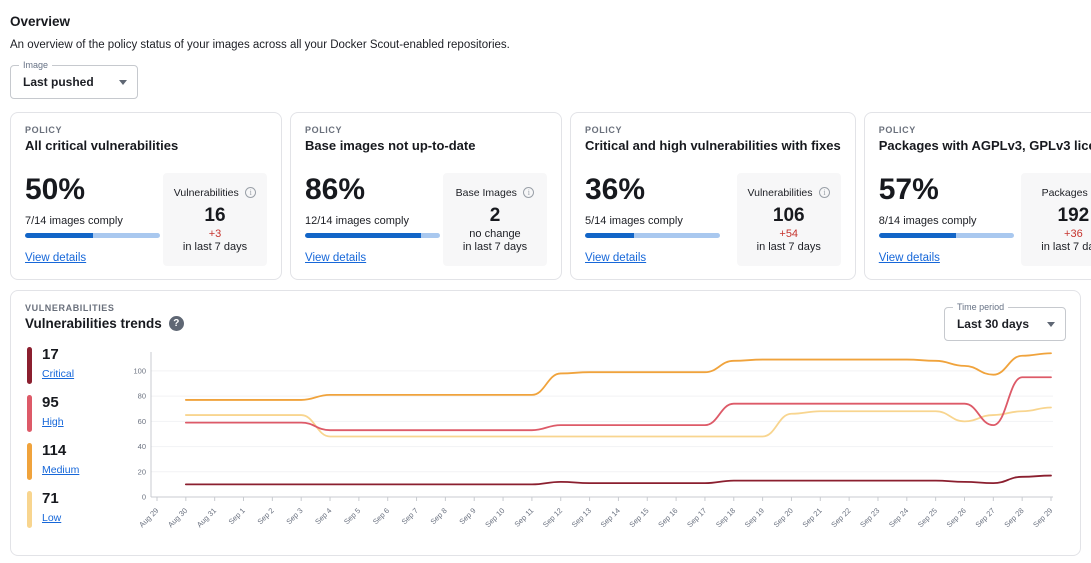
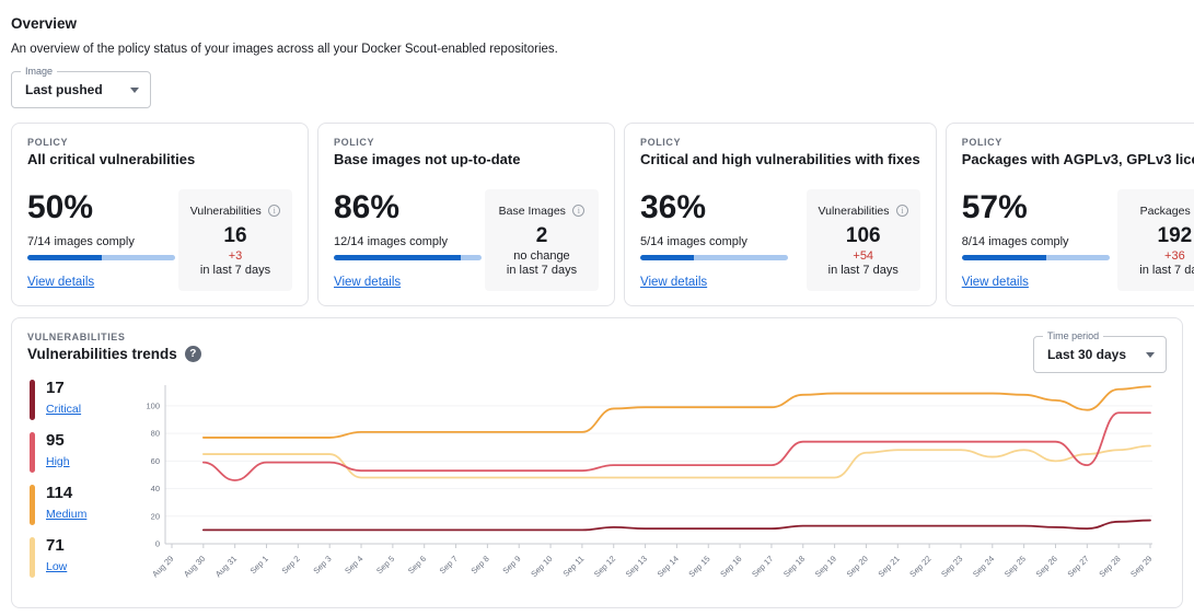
High/Aug 31: 59 -> 46
Low/Sep 24: 68 -> 63
